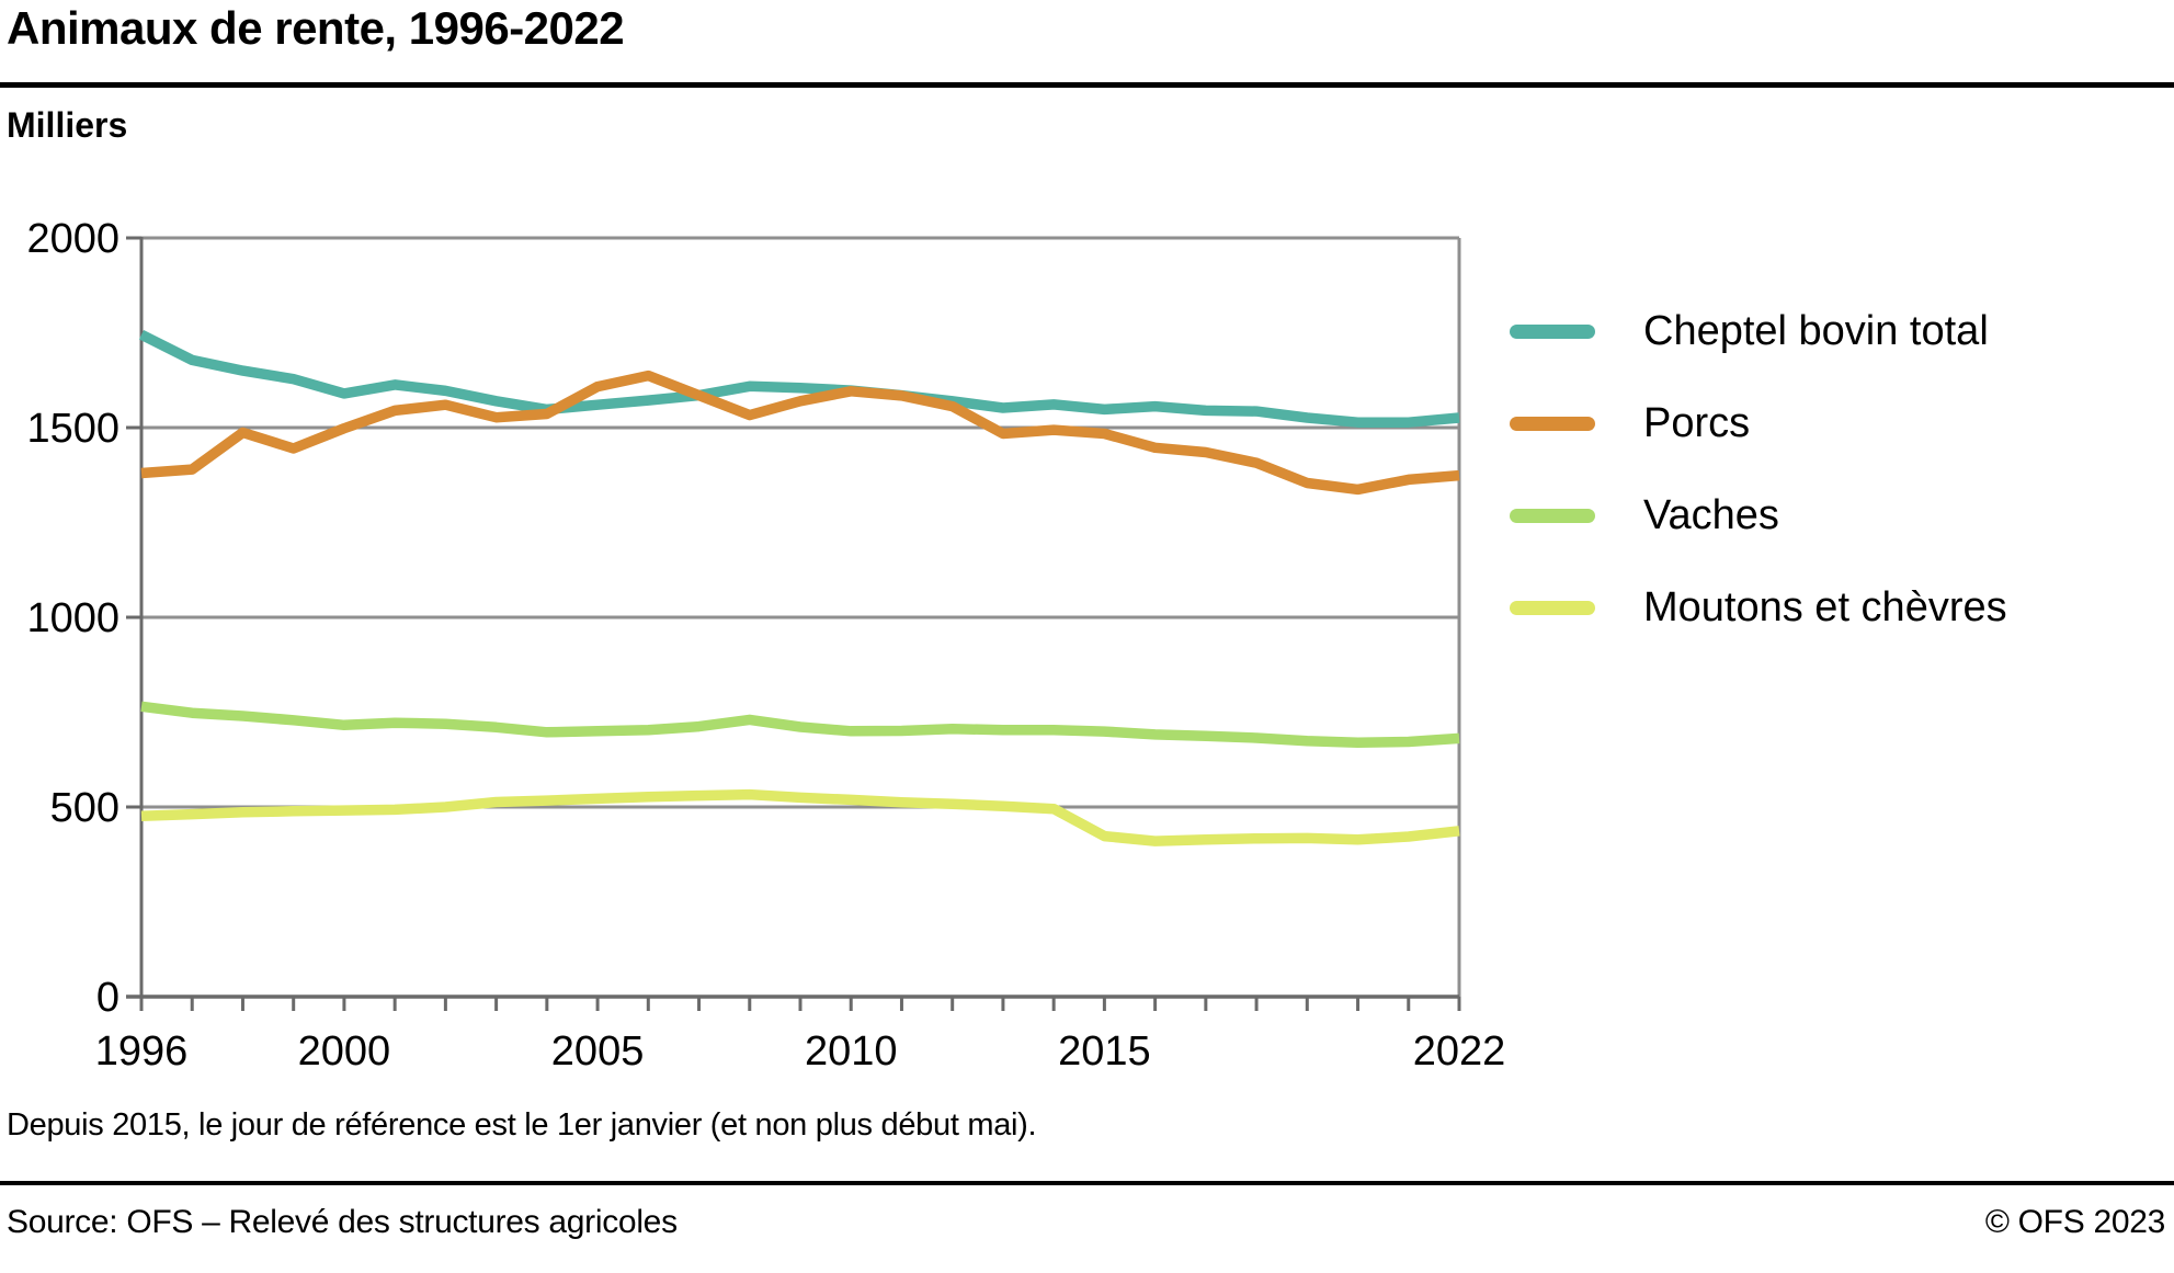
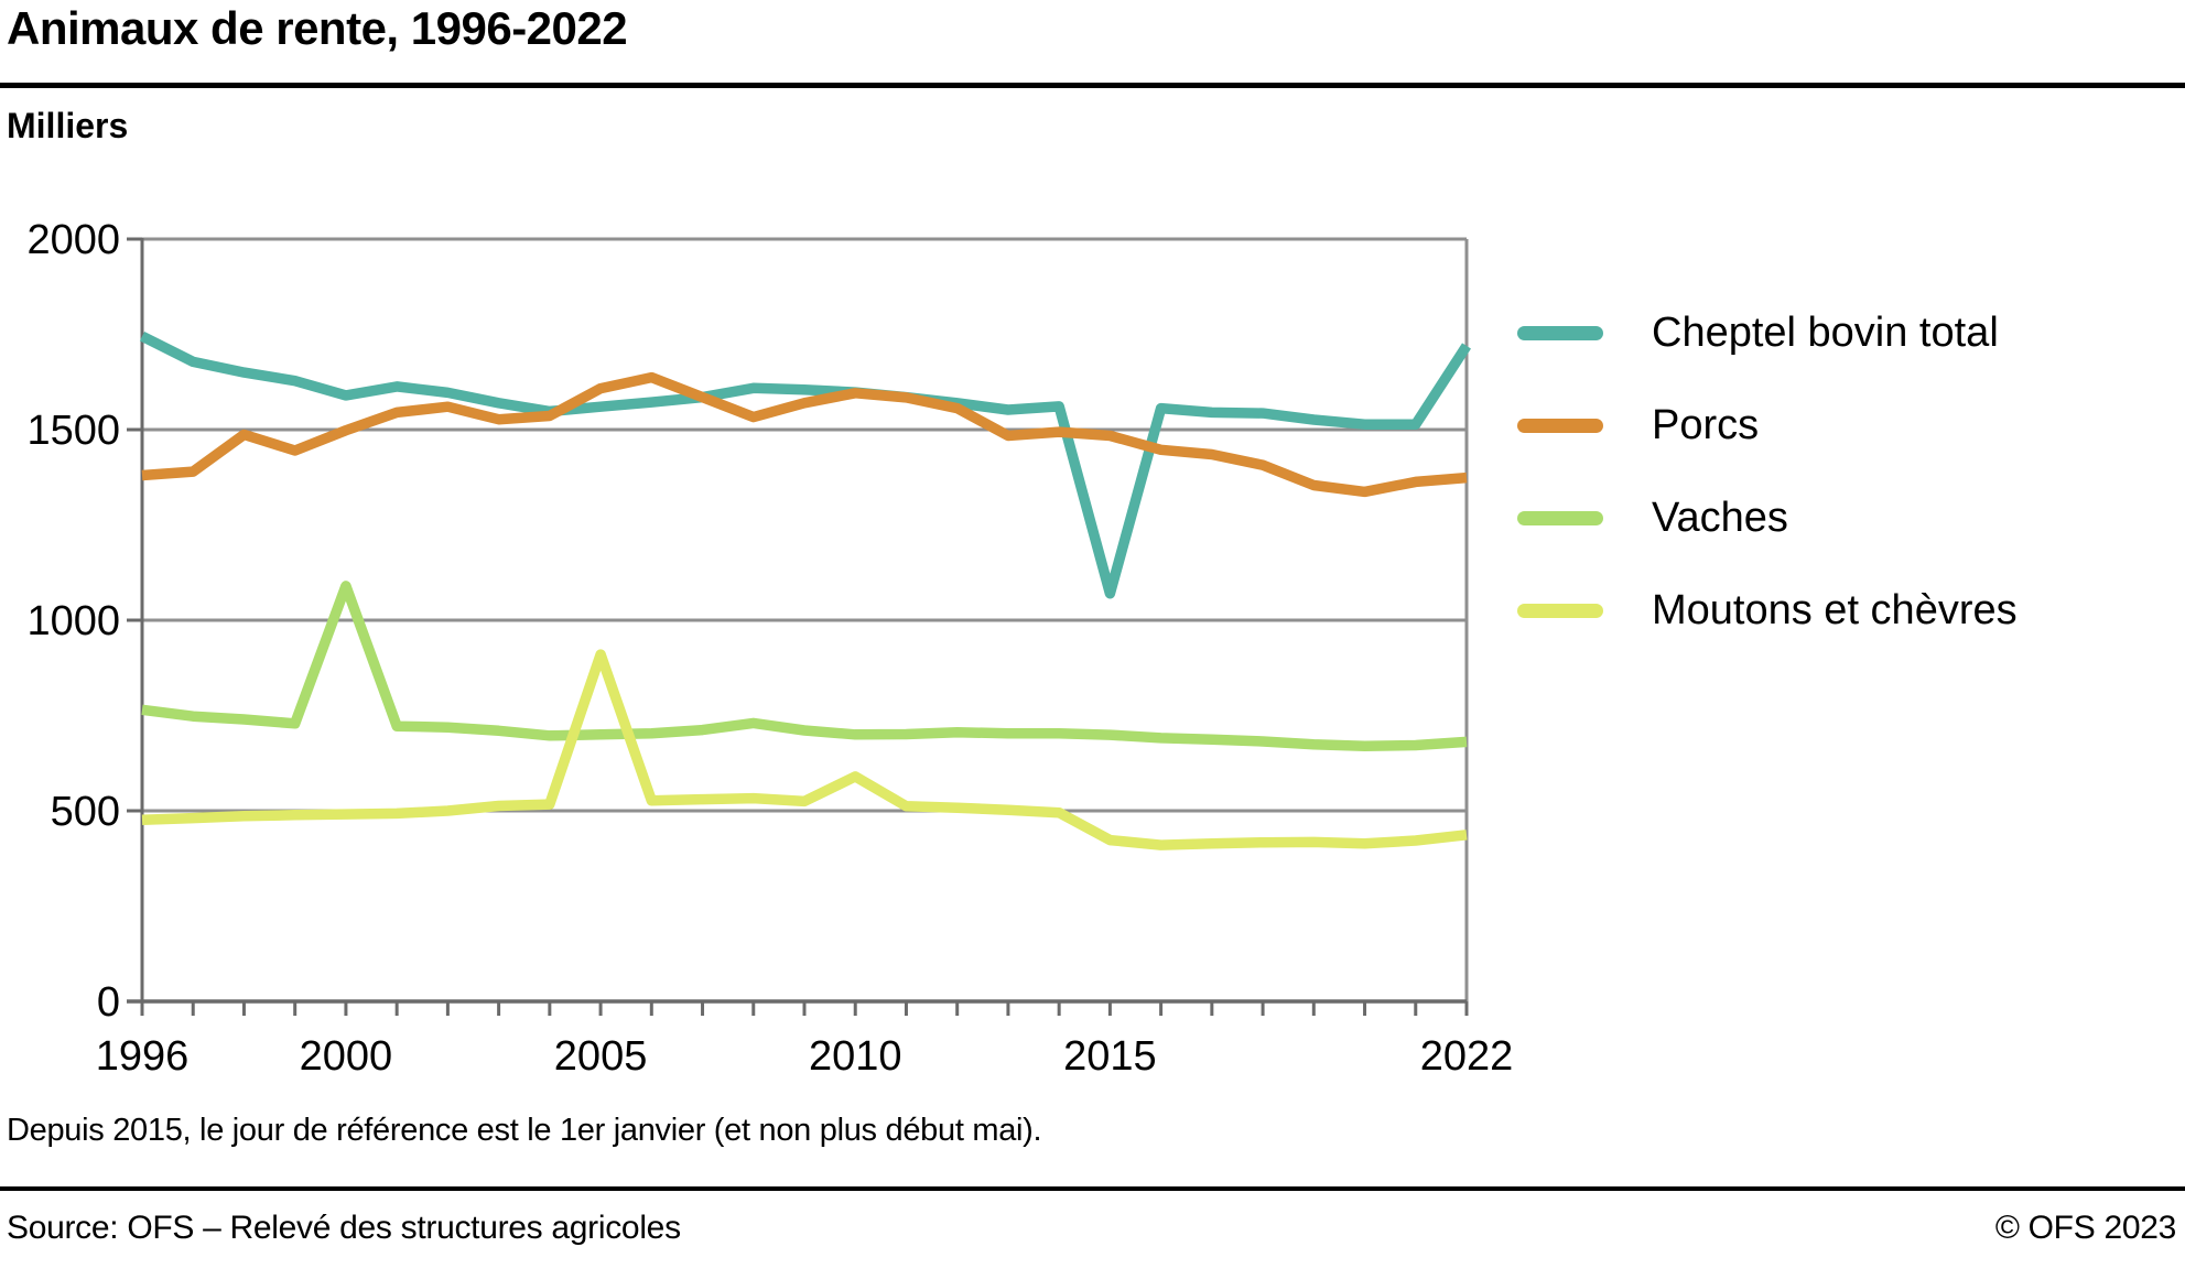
Vaches/2000: 720 -> 1090
Moutons et chèvres/2005: 520 -> 910
Moutons et chèvres/2010: 520 -> 590
Cheptel bovin total/2015: 1550 -> 1070
Cheptel bovin total/2022: 1530 -> 1720
